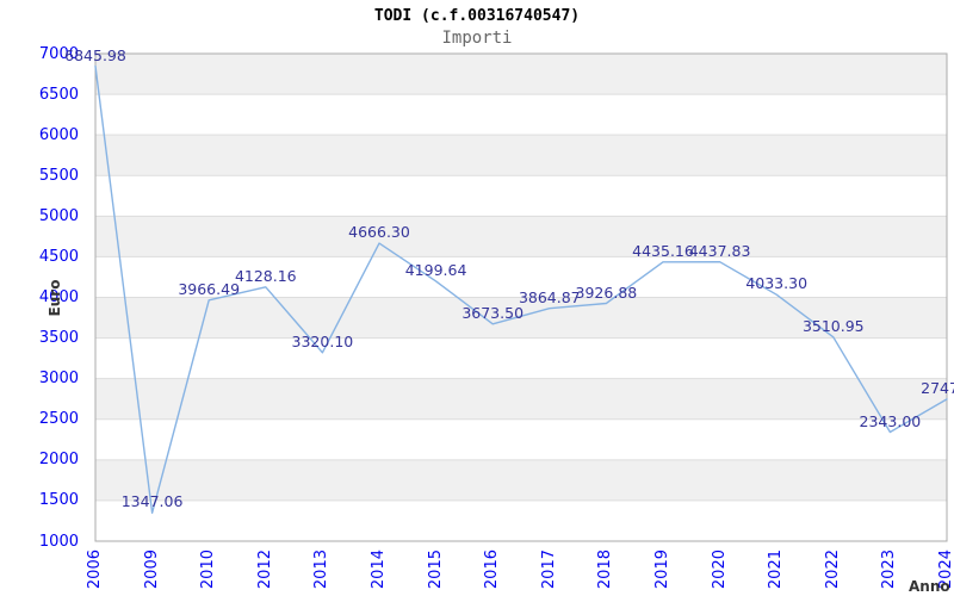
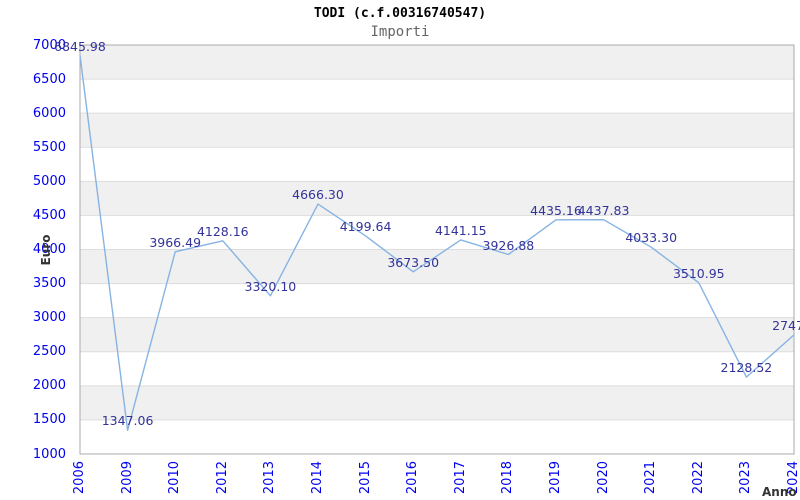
2017: 3864.87 -> 4141.15
2023: 2343.00 -> 2128.52
